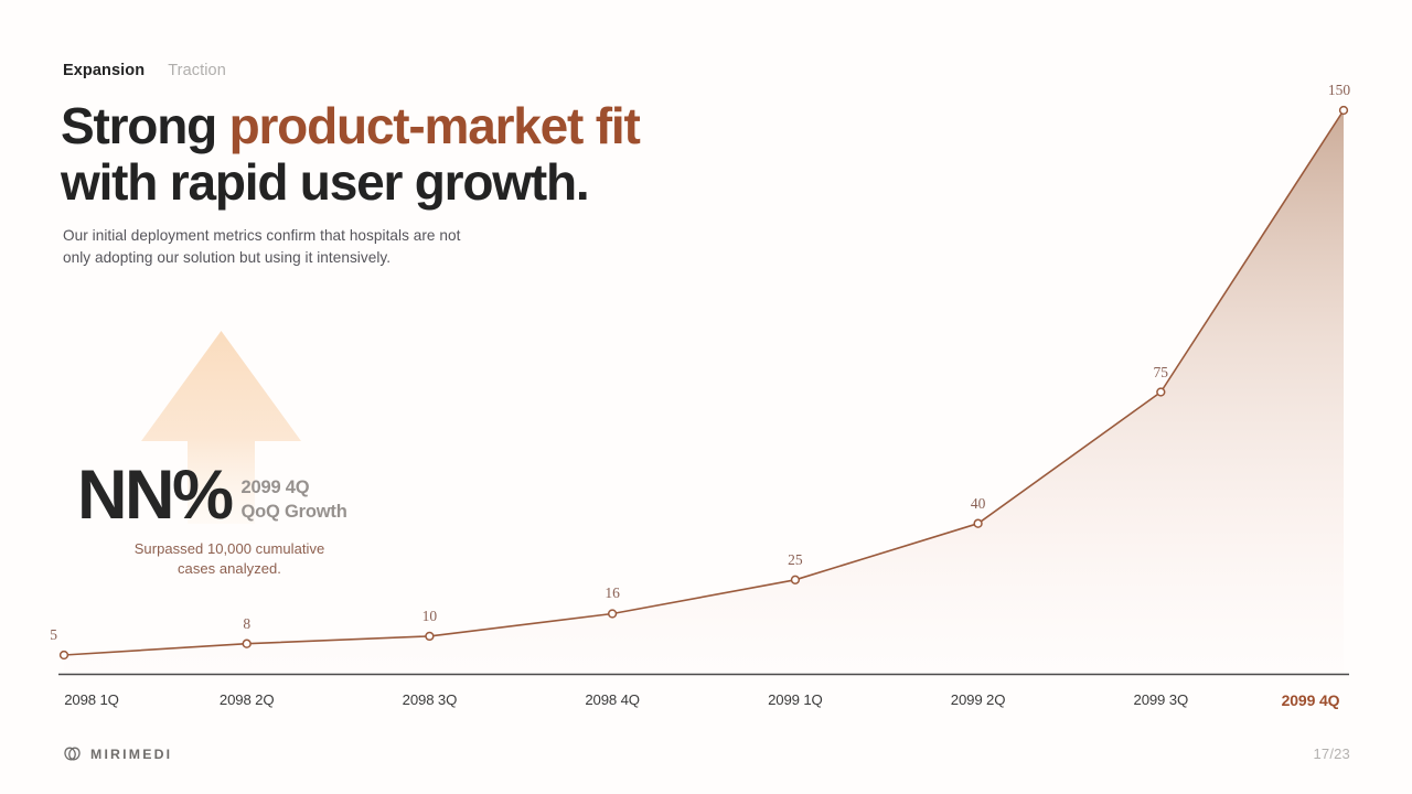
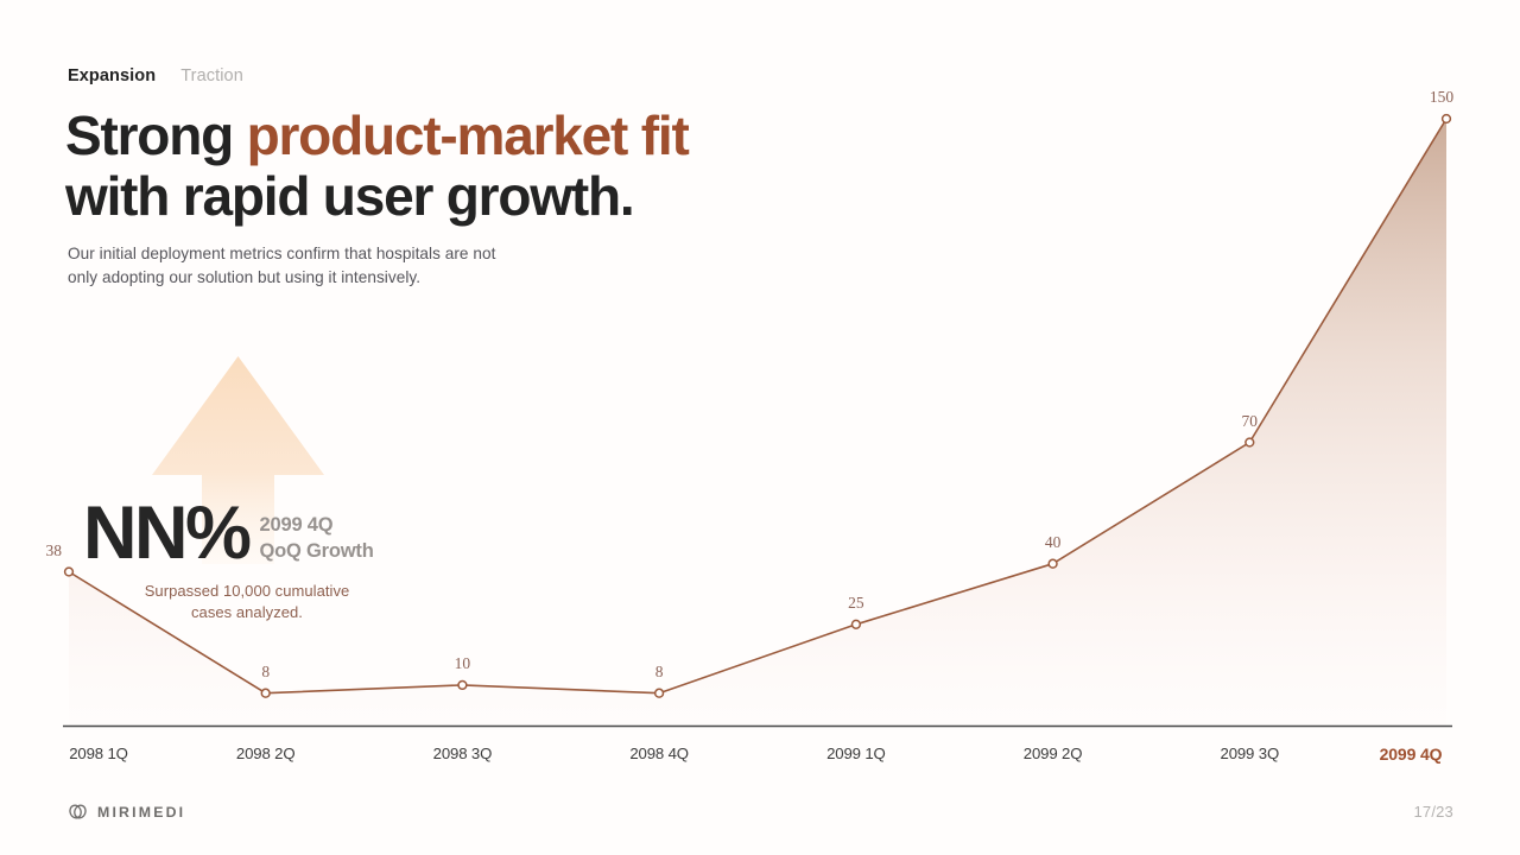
2098 1Q: 5 -> 38
2098 4Q: 16 -> 8
2099 3Q: 75 -> 70
